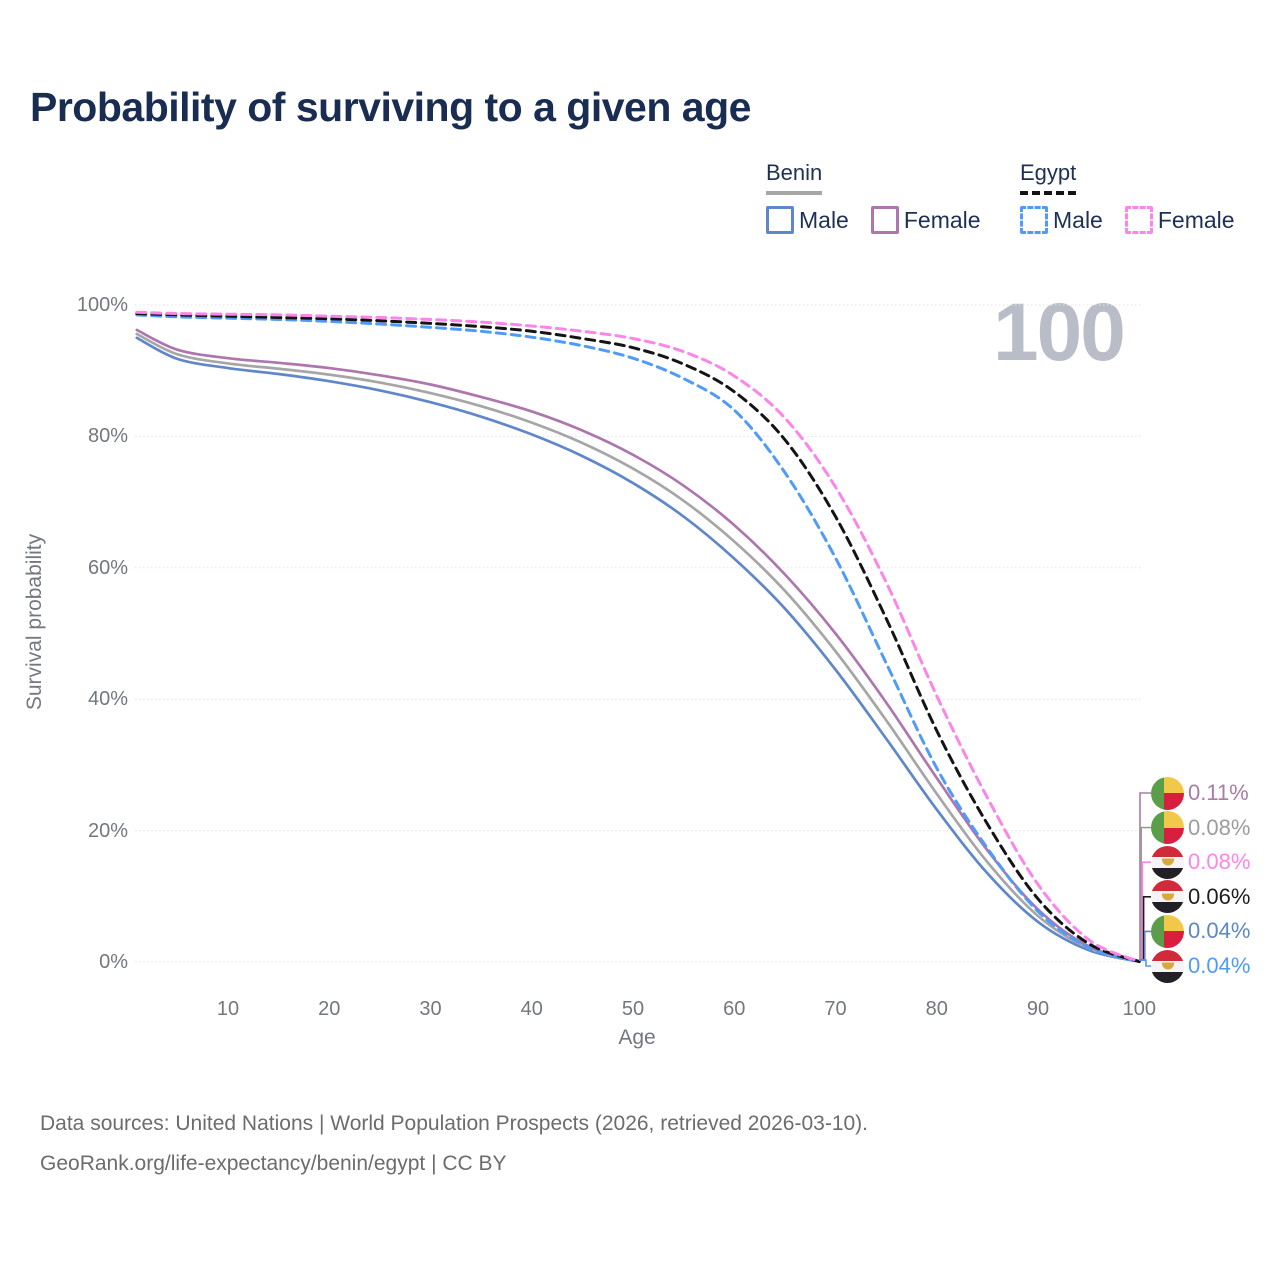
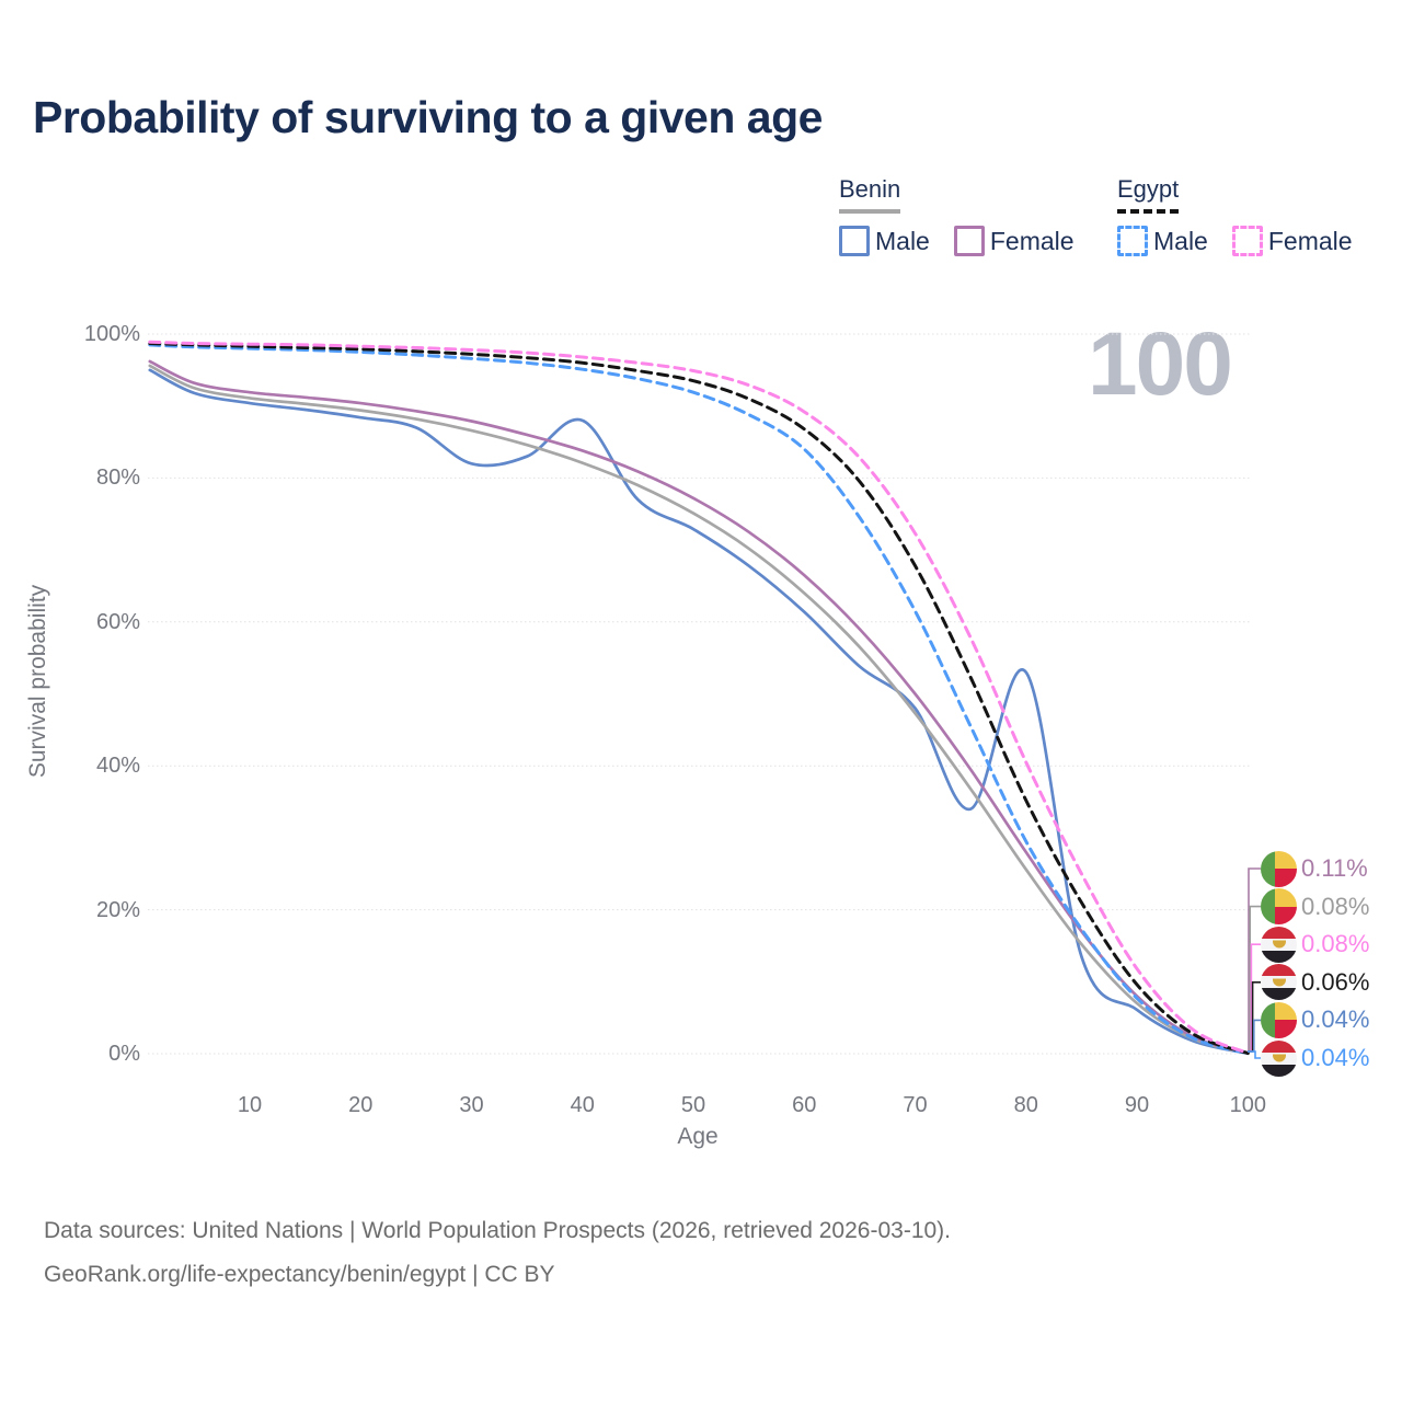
Benin Male/30: 85% -> 82%
Benin Male/40: 80% -> 88%
Benin Male/70: 44% -> 48%
Benin Male/80: 23% -> 53%
